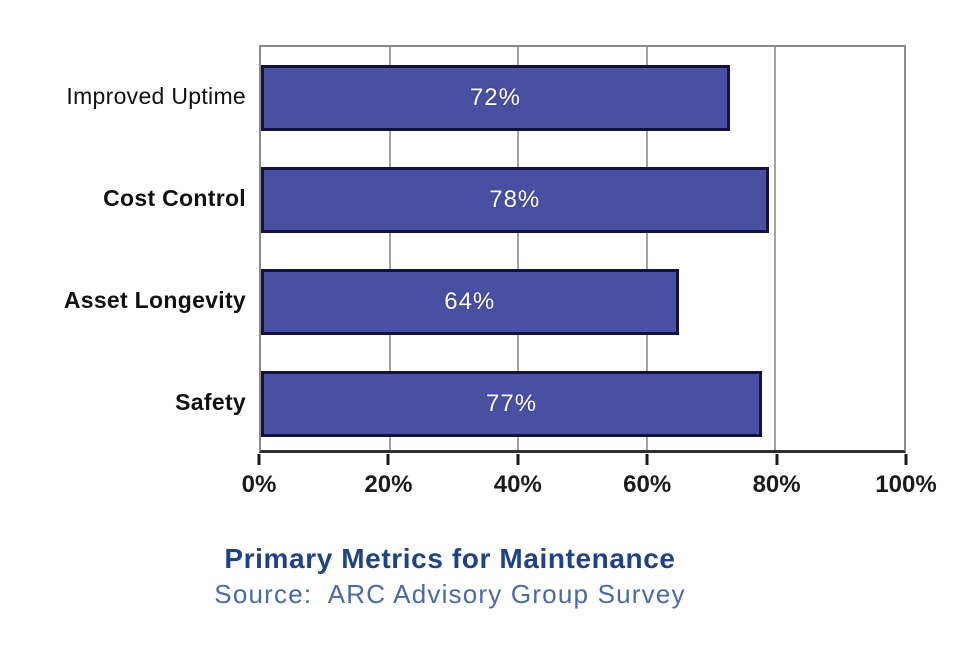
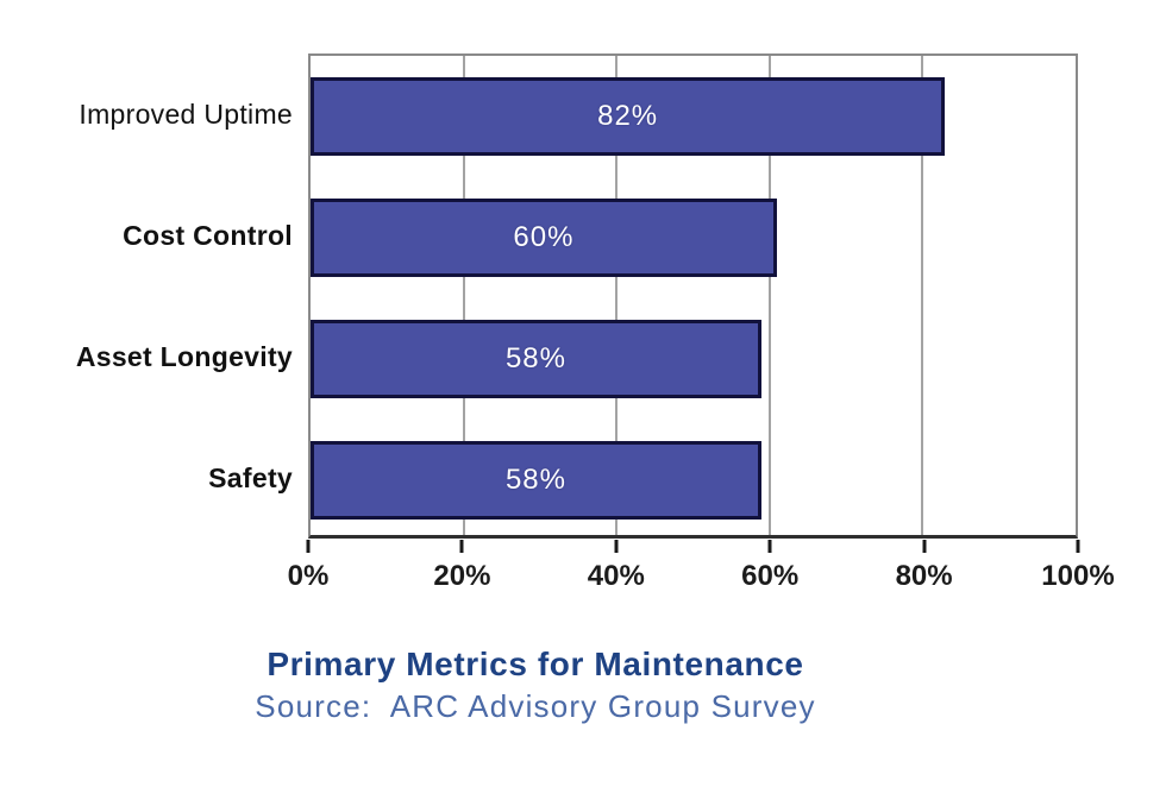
Improved Uptime: 72% -> 82%
Cost Control: 78% -> 60%
Asset Longevity: 64% -> 58%
Safety: 77% -> 58%
